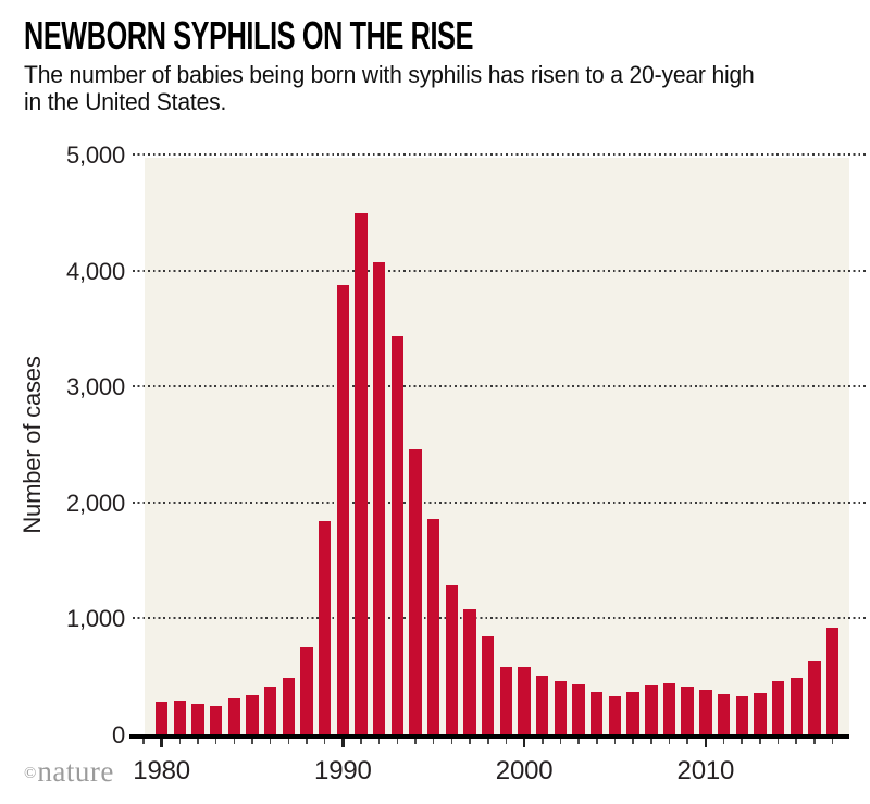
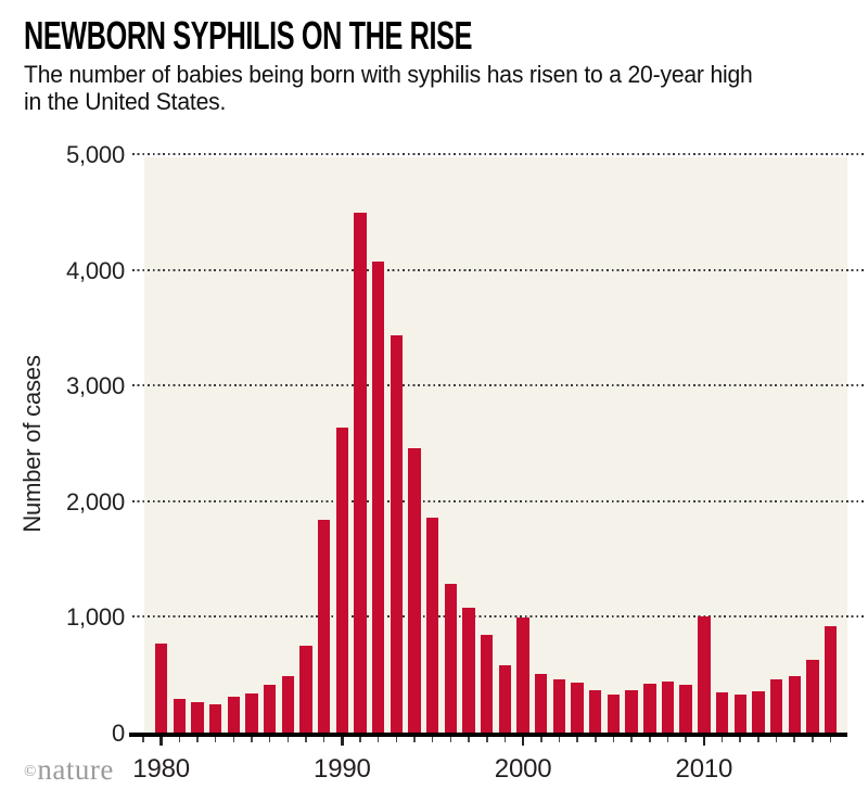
1980: 280 -> 770
1990: 3870 -> 2640
2000: 580 -> 990
2010: 380 -> 1000
